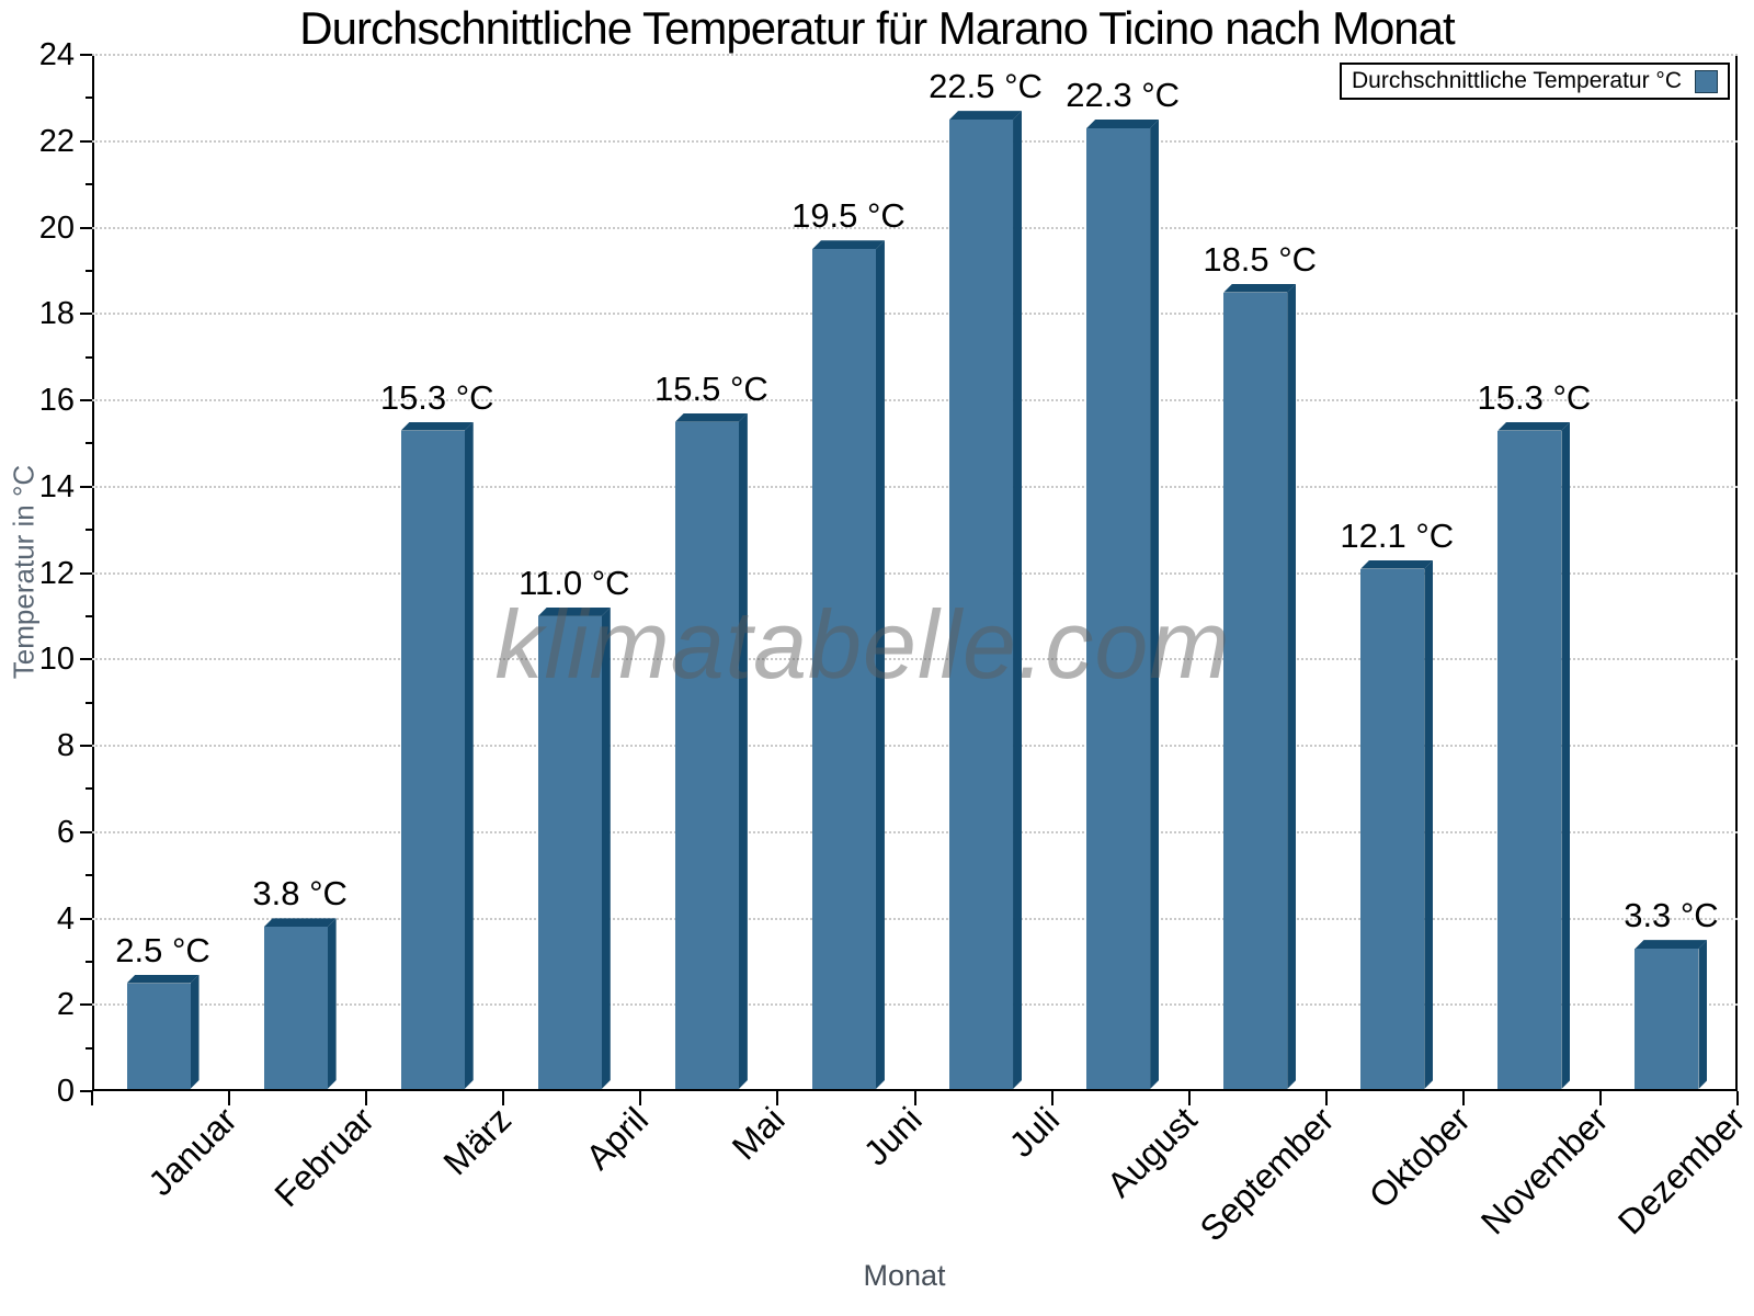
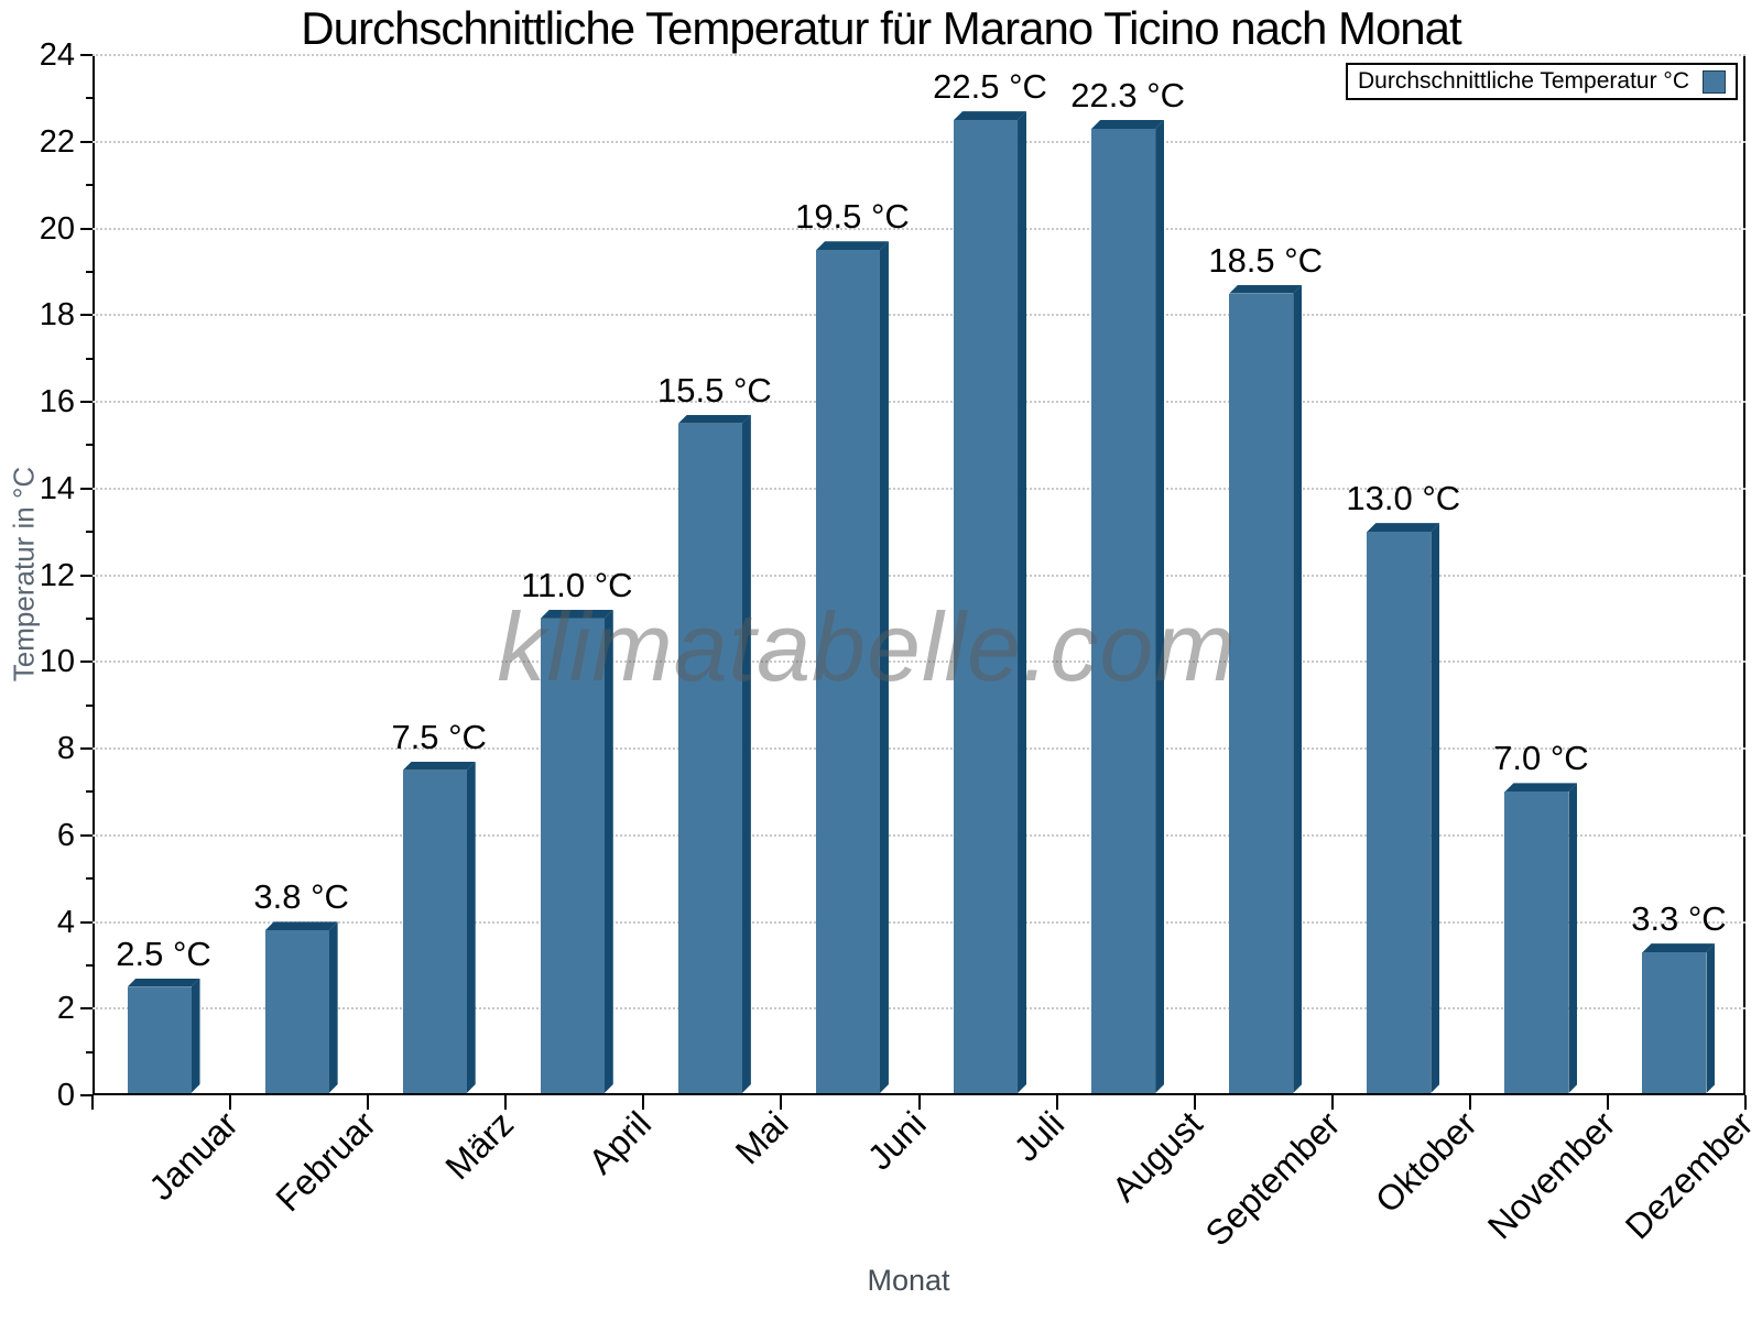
März: 15.3 -> 7.5
Oktober: 12.1 -> 13.0
November: 15.3 -> 7.0
